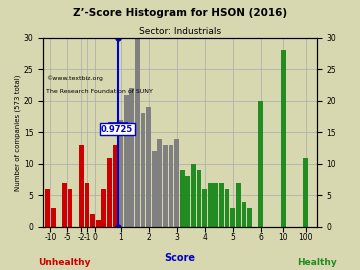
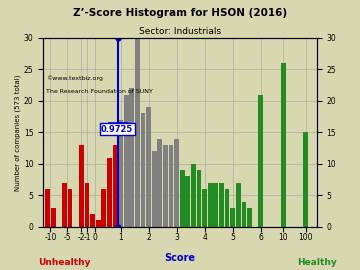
6: 20 -> 21
10: 28 -> 26
100: 11 -> 15
